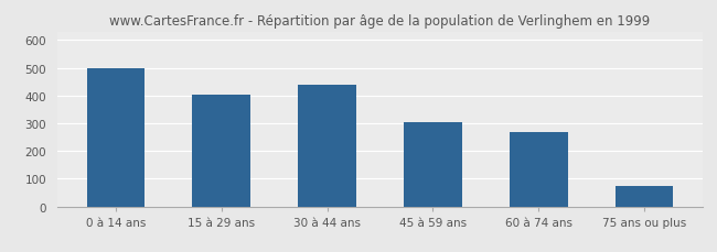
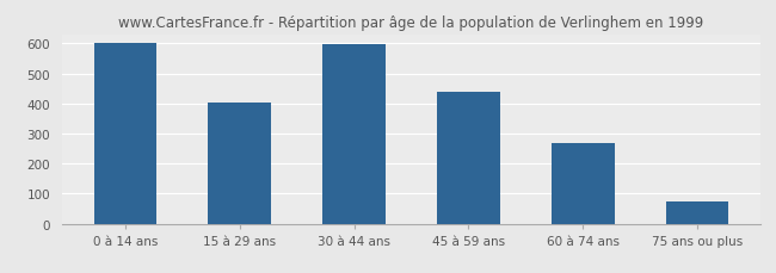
0 à 14 ans: 500 -> 603
30 à 44 ans: 440 -> 597
45 à 59 ans: 305 -> 441
